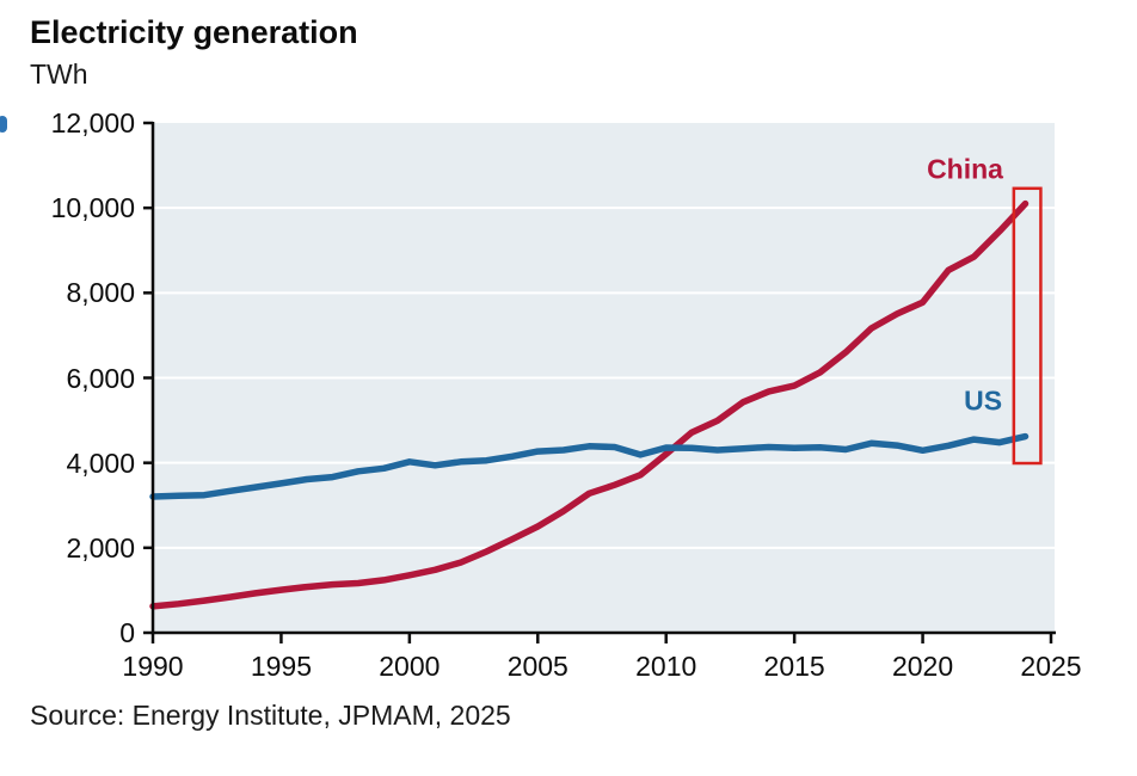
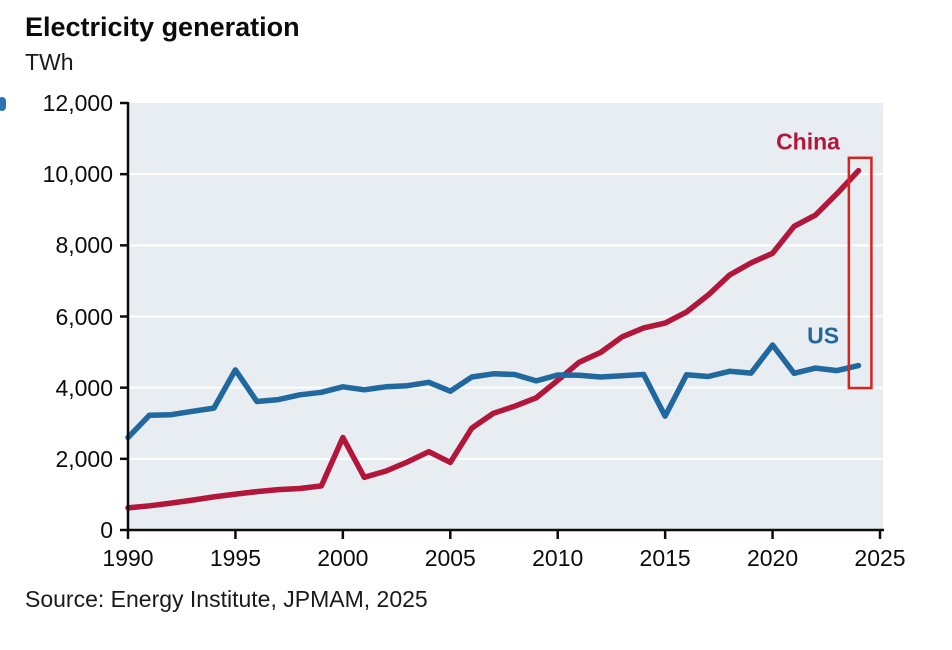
US/1990: 3200 -> 2600
US/1995: 3500 -> 4500
China/2000: 1400 -> 2600
China/2005: 2500 -> 1900
US/2005: 4300 -> 3900
US/2015: 4400 -> 3200
US/2020: 4300 -> 5200
